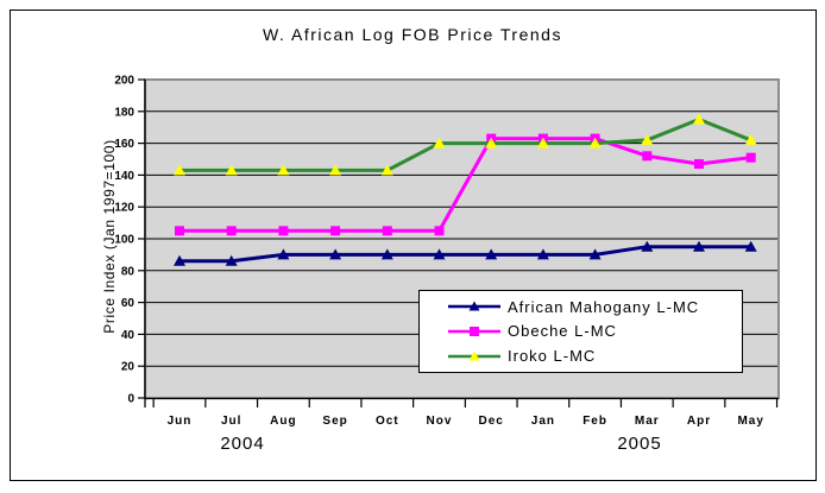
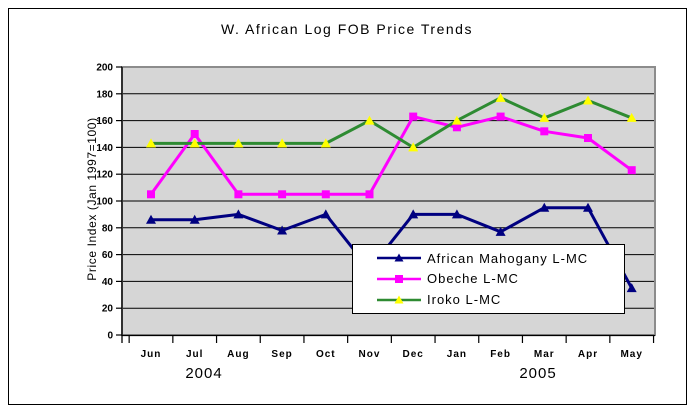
Obeche L-MC/Jul: 105 -> 150
African Mahogany L-MC/Sep: 90 -> 78
African Mahogany L-MC/Nov: 90 -> 49
Iroko L-MC/Dec: 160 -> 140
Obeche L-MC/Jan: 163 -> 155
African Mahogany L-MC/Feb: 90 -> 77
Iroko L-MC/Feb: 160 -> 177
African Mahogany L-MC/May: 95 -> 35
Obeche L-MC/May: 151 -> 123
